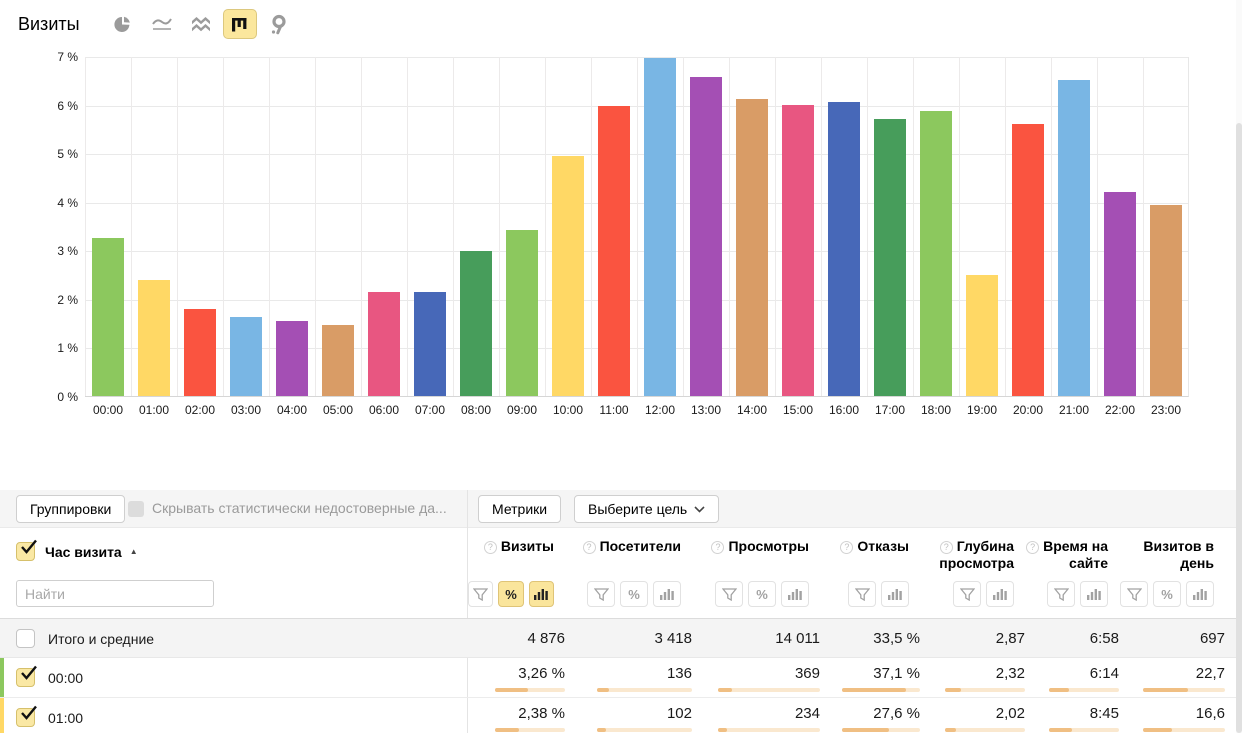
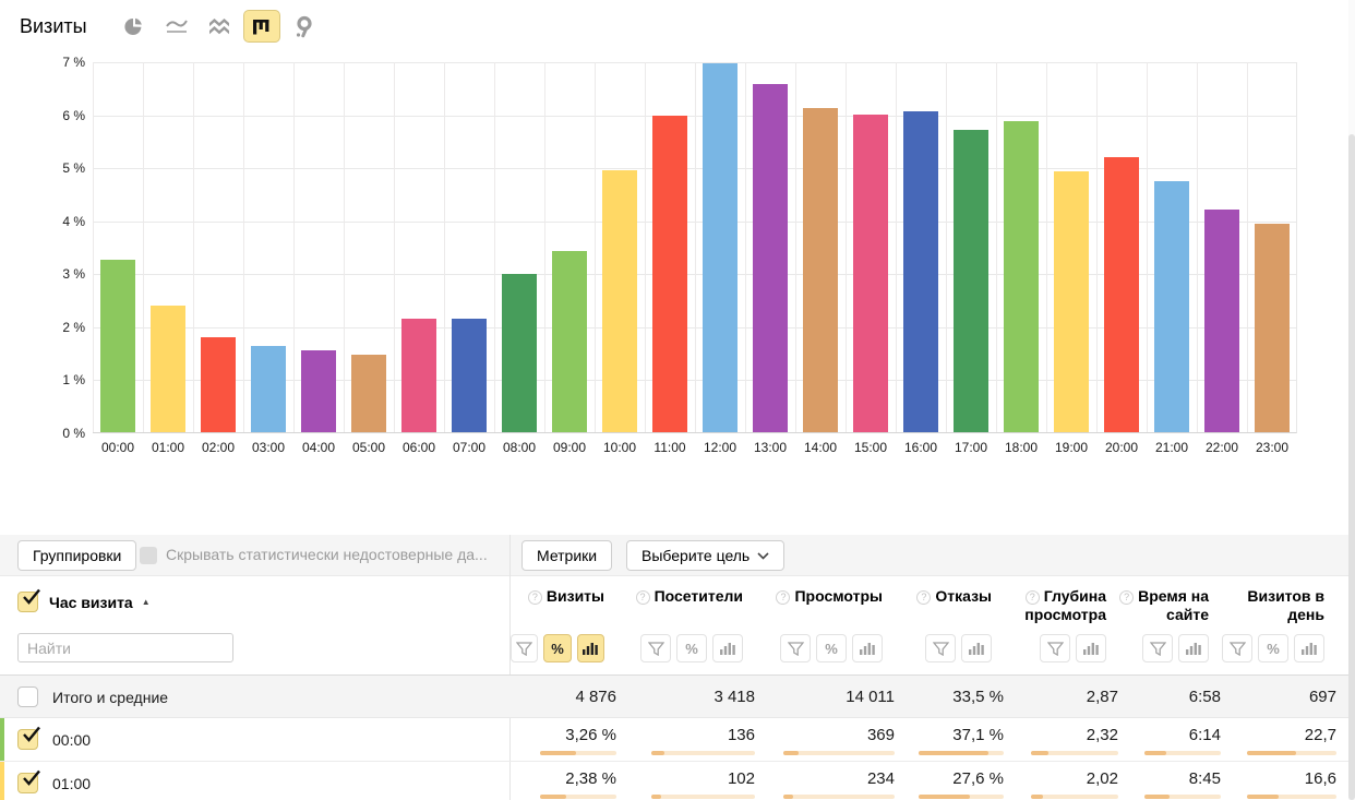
19:00: 2.5% -> 4.9%
20:00: 5.6% -> 5.2%
21:00: 6.5% -> 4.7%
